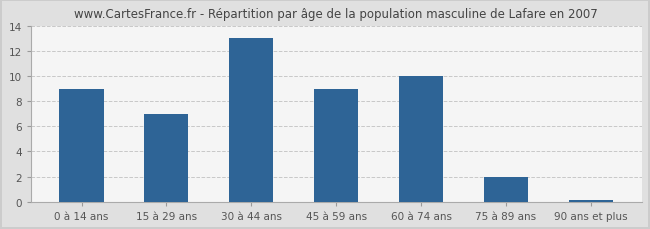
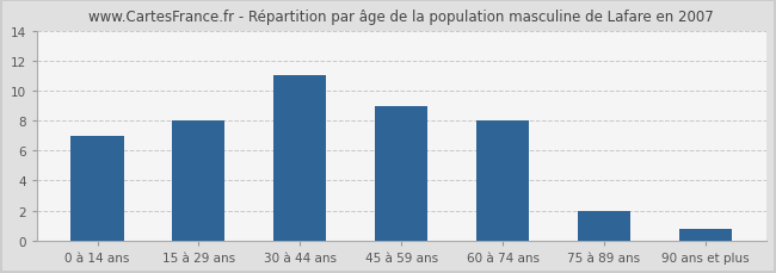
0 à 14 ans: 9.0 -> 7.0
15 à 29 ans: 7.0 -> 8.0
30 à 44 ans: 13.0 -> 11.0
60 à 74 ans: 10.0 -> 8.0
90 ans et plus: 0.1 -> 0.8
